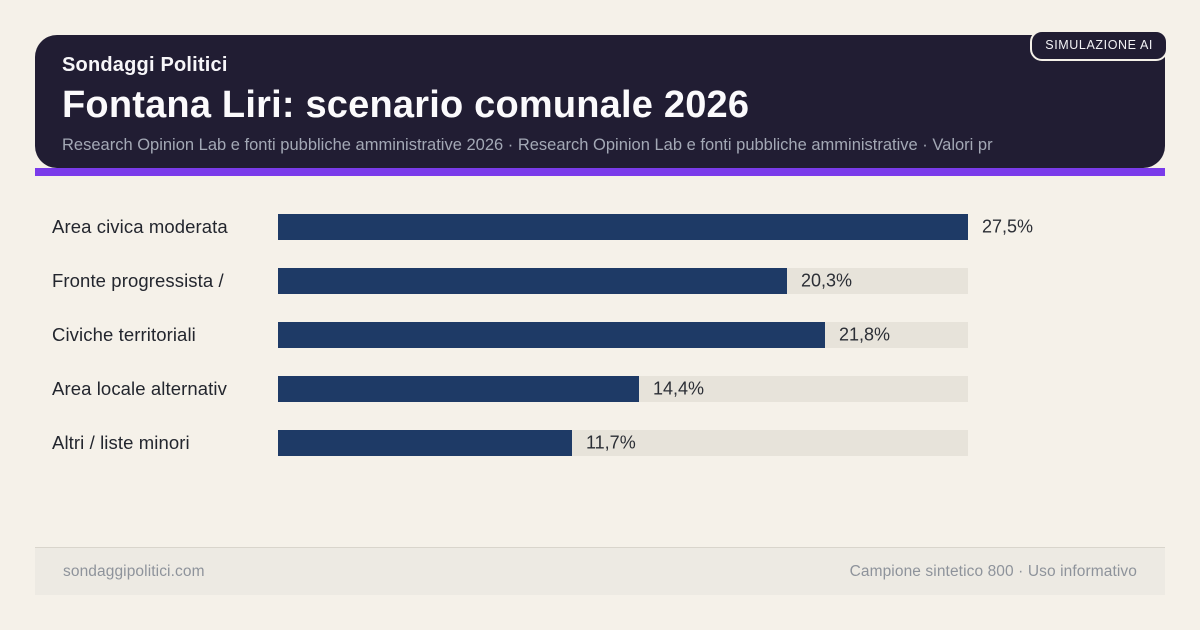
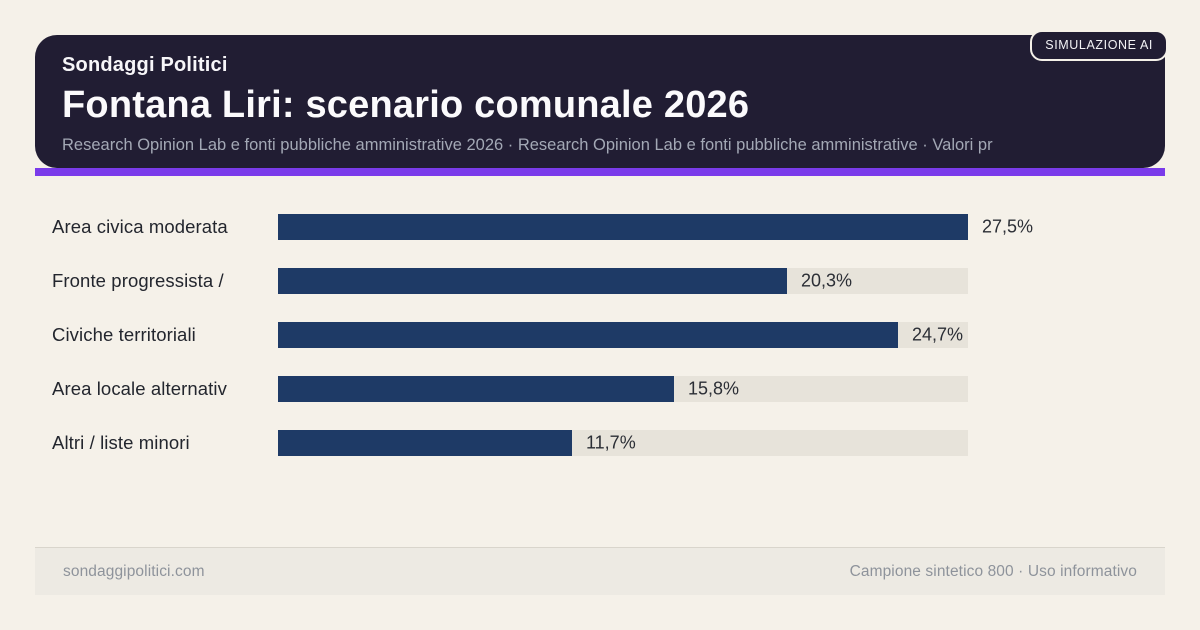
Civiche territoriali: 21,8% -> 24,7%
Area locale alternativ: 14,4% -> 15,8%
